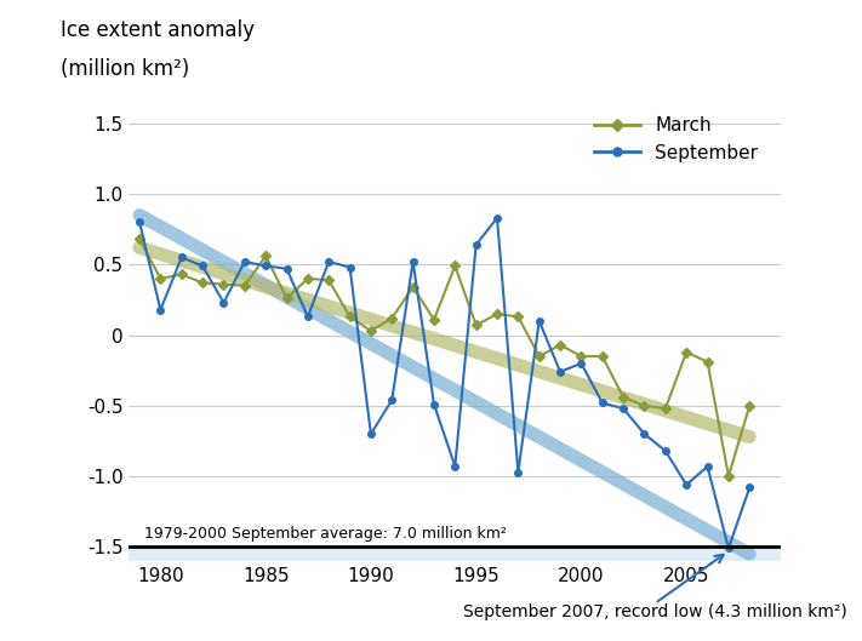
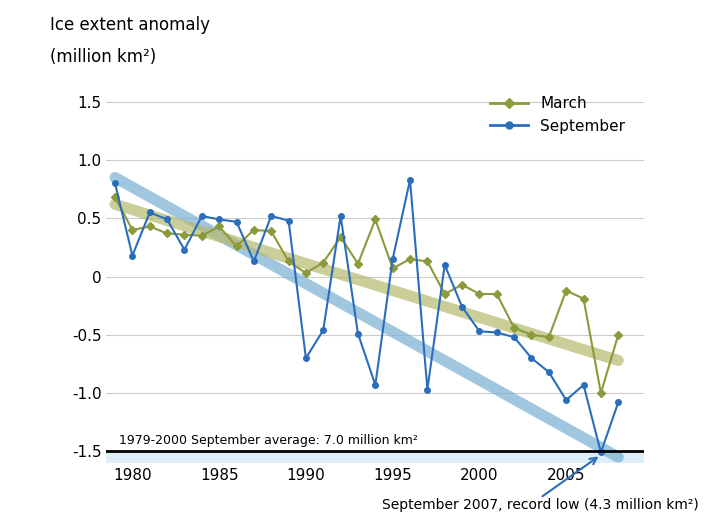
March/1985: 0.56 -> 0.43
September/1995: 0.64 -> 0.15
September/2000: -0.20 -> -0.47
